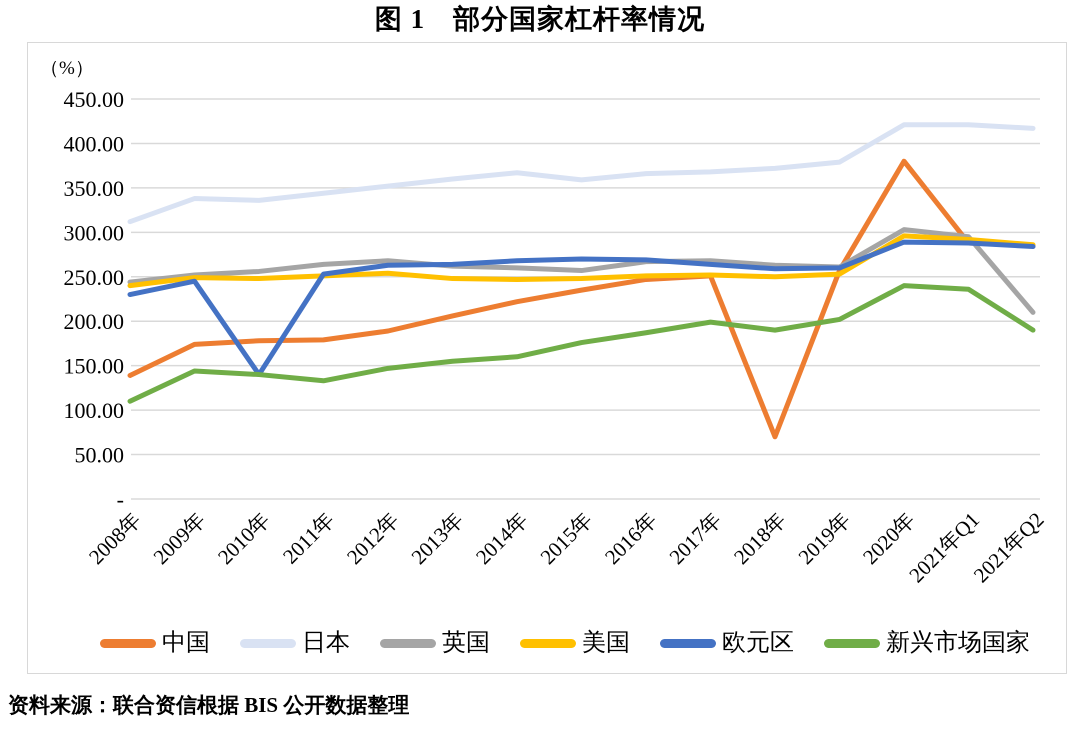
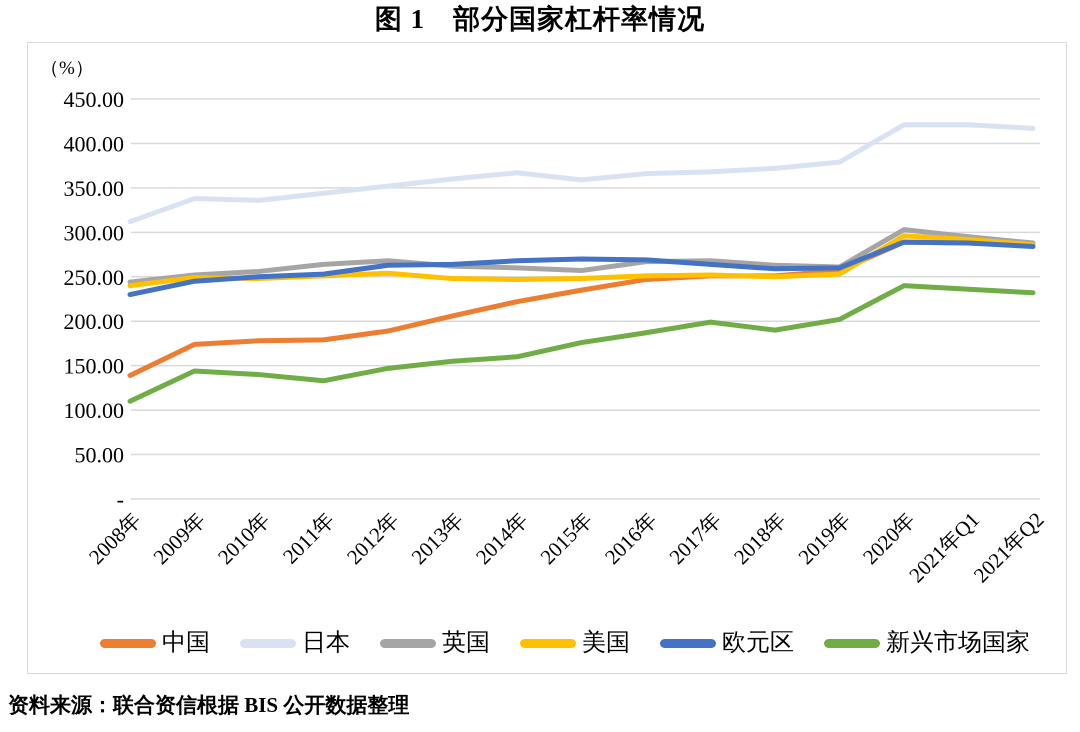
欧元区/2010年: 140 -> 250
中国/2018年: 70 -> 250
中国/2020年: 380 -> 290
英国/2021年Q2: 210 -> 290
新兴市场国家/2021年Q2: 190 -> 230
